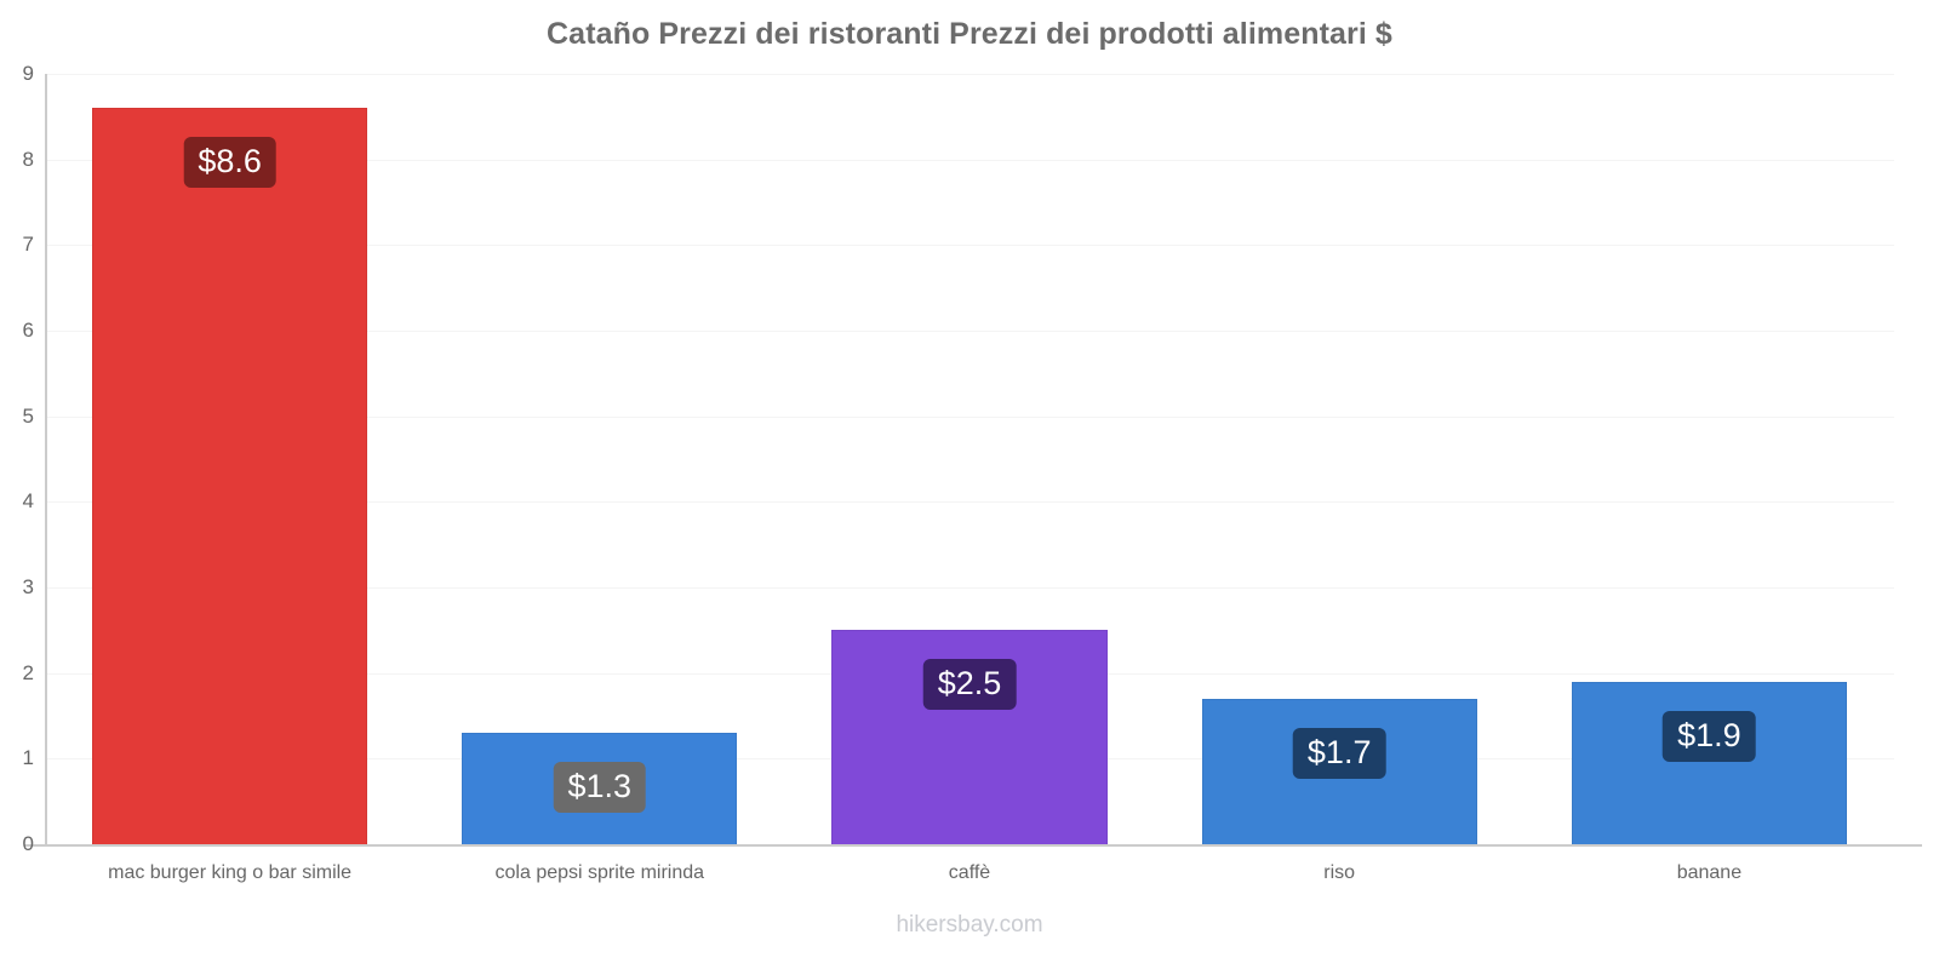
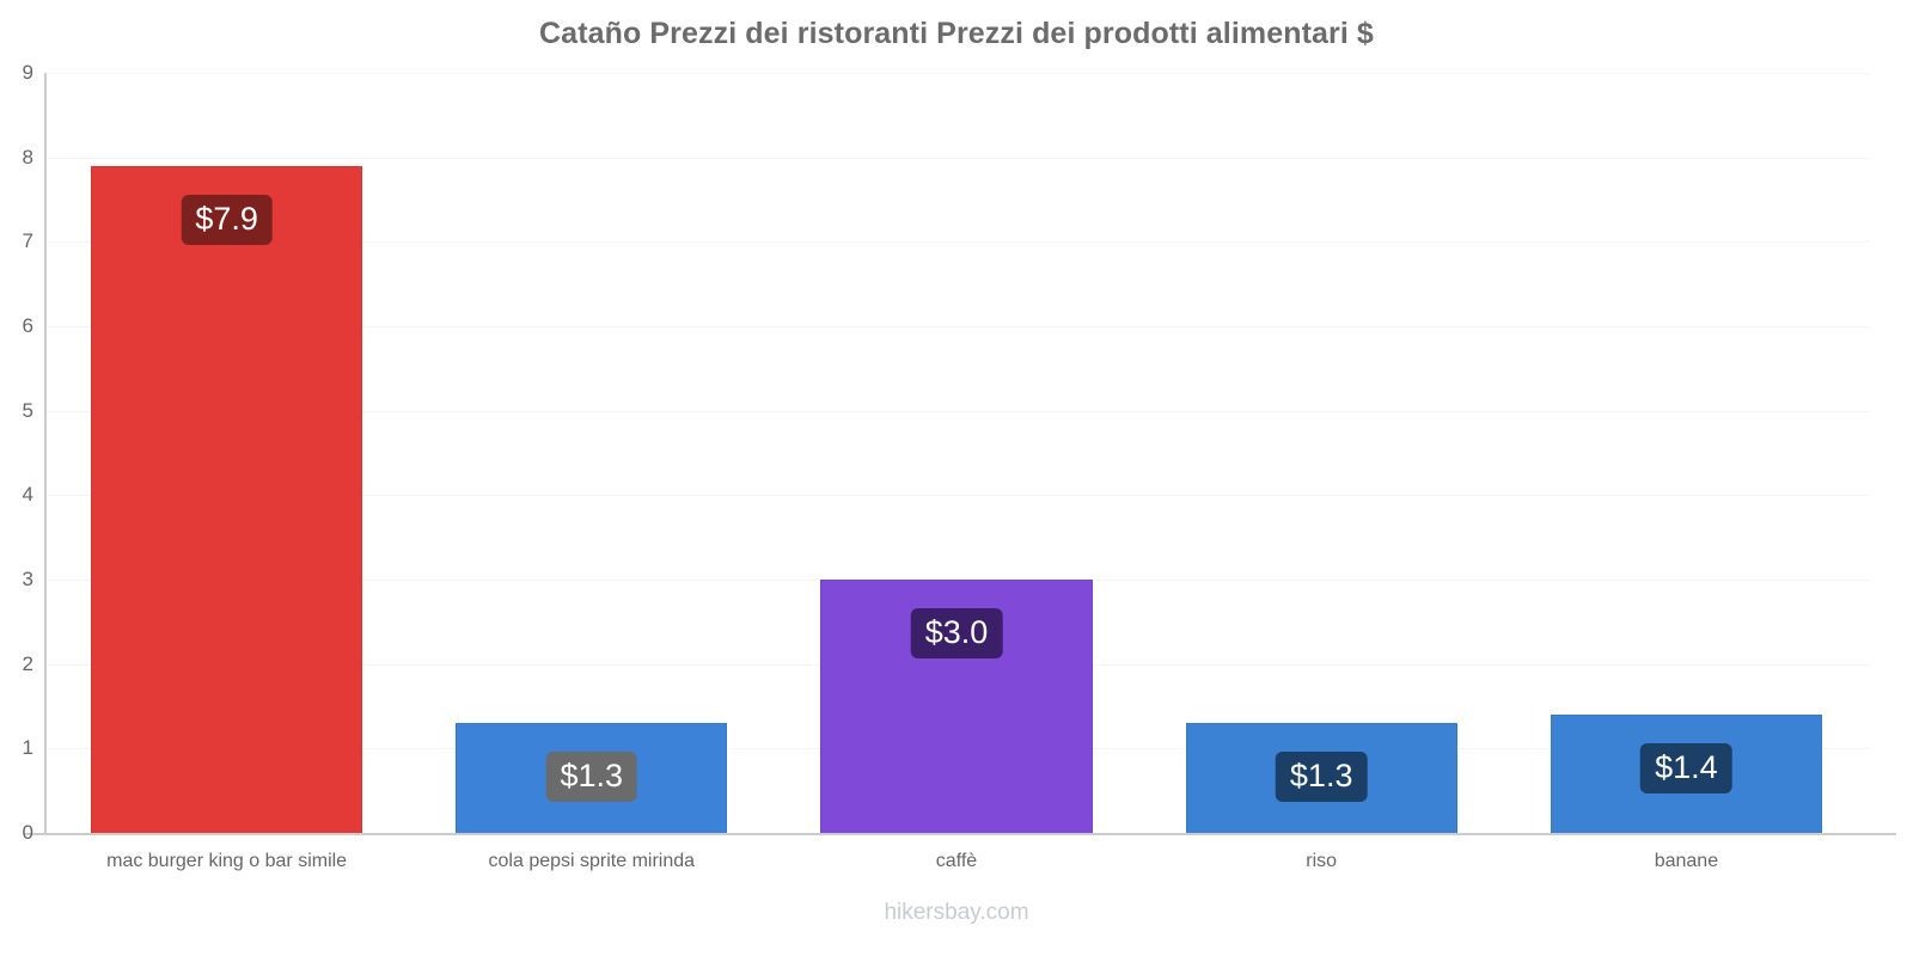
mac burger king o bar simile: $8.6 -> $7.9
caffè: $2.5 -> $3.0
riso: $1.7 -> $1.3
banane: $1.9 -> $1.4
